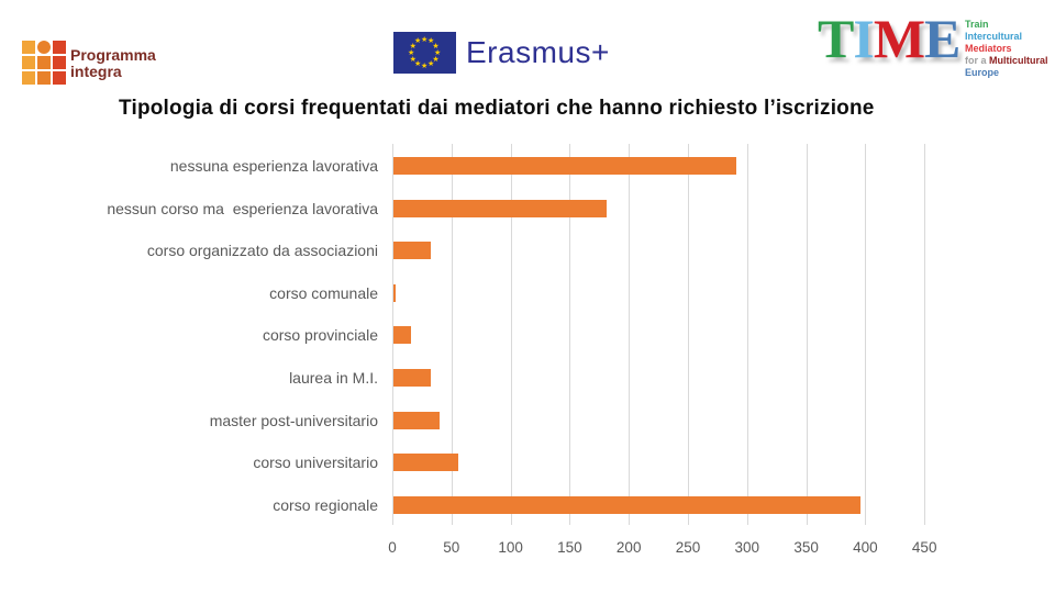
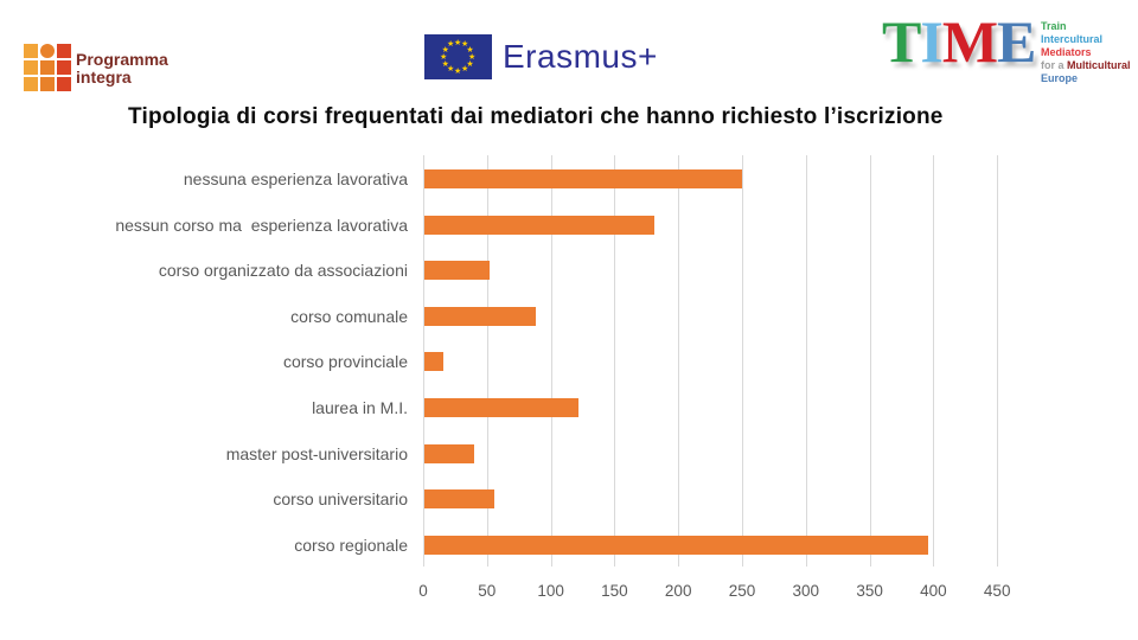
nessuna esperienza lavorativa: 290 -> 249
corso organizzato da associazioni: 32 -> 51
corso comunale: 2 -> 87
laurea in M.I.: 32 -> 121
